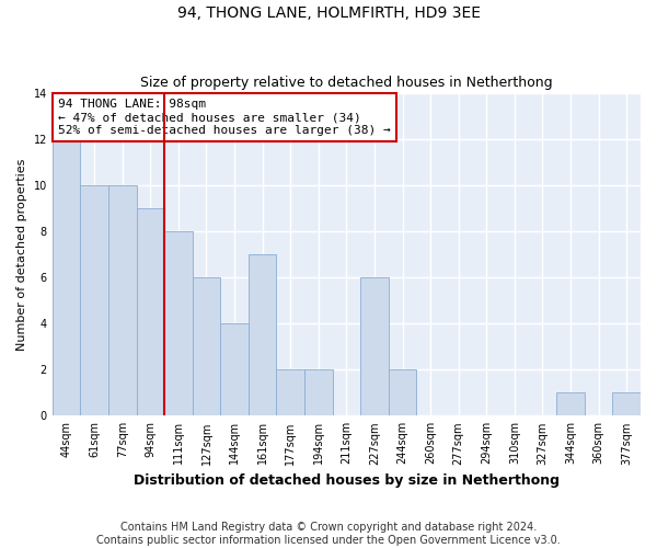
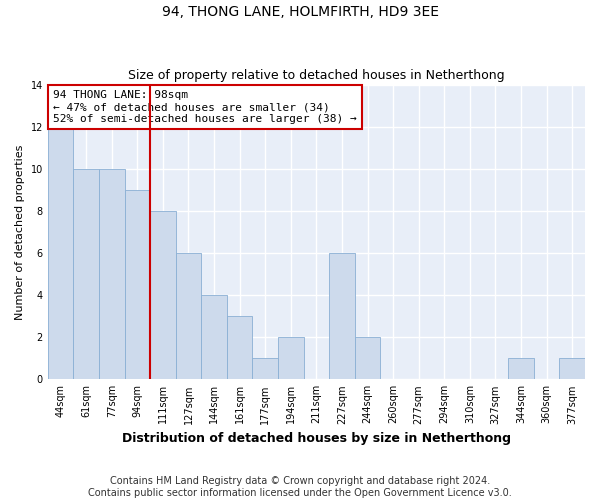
161sqm: 7 -> 3
177sqm: 2 -> 1
